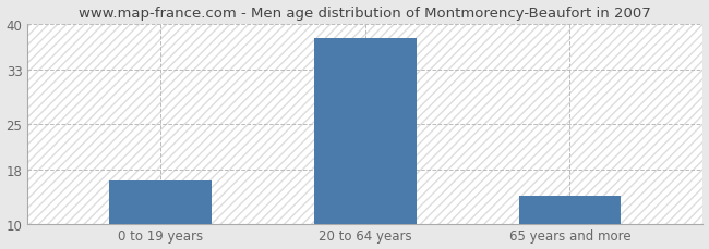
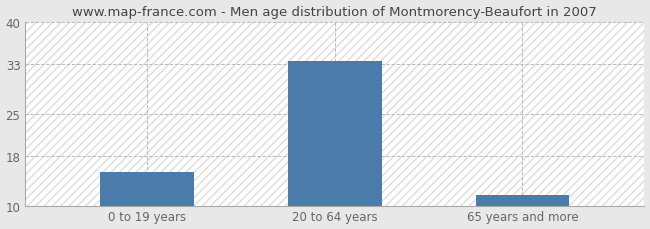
0 to 19 years: 16.4 -> 15.5
20 to 64 years: 37.8 -> 33.5
65 years and more: 14.2 -> 11.8
